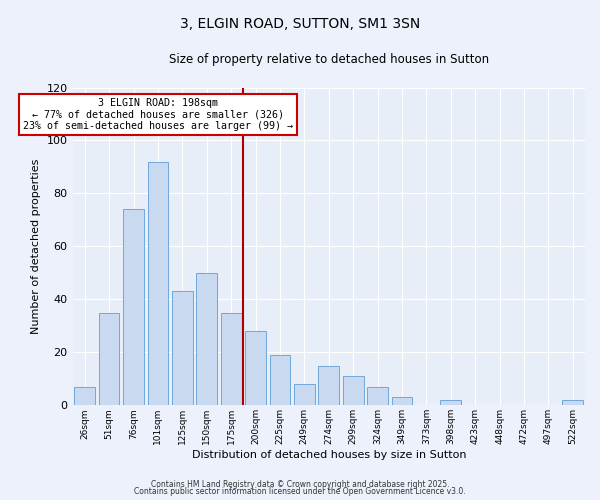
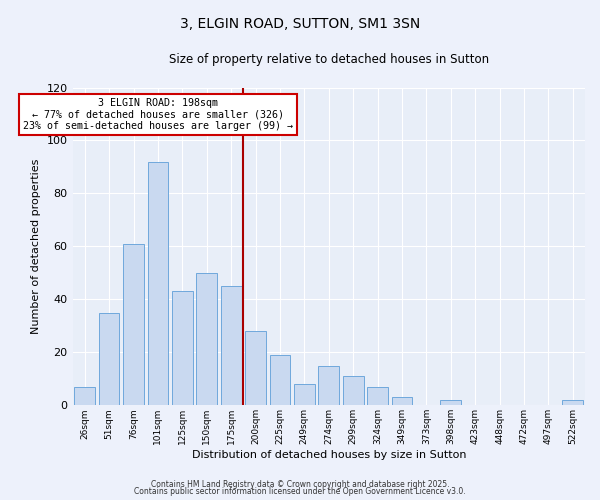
76sqm: 74 -> 61
175sqm: 35 -> 45
